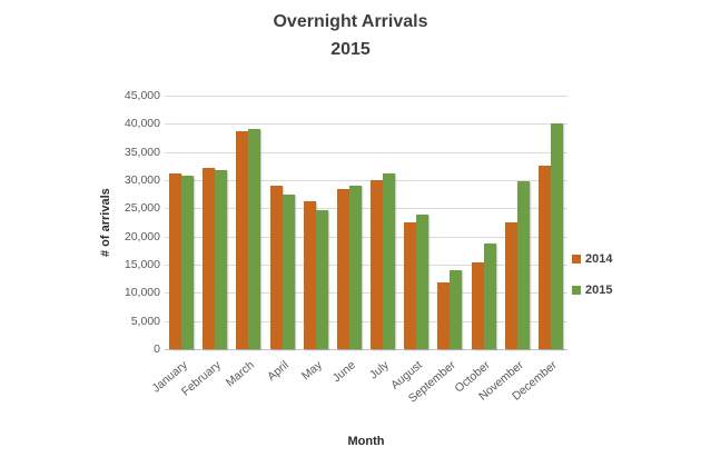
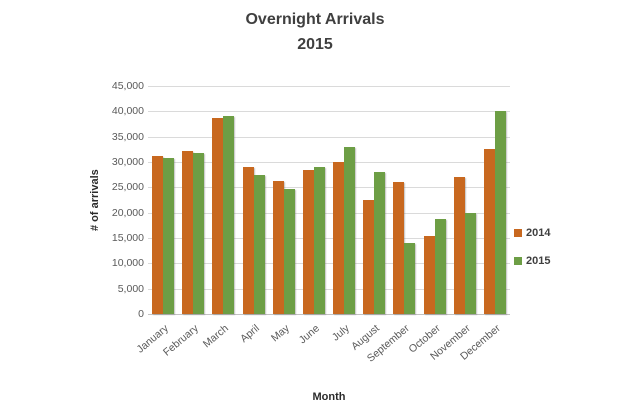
2015/July: 31000 -> 33000
2015/August: 24000 -> 28000
2014/September: 12000 -> 26000
2014/November: 23000 -> 27000
2015/November: 30000 -> 20000
